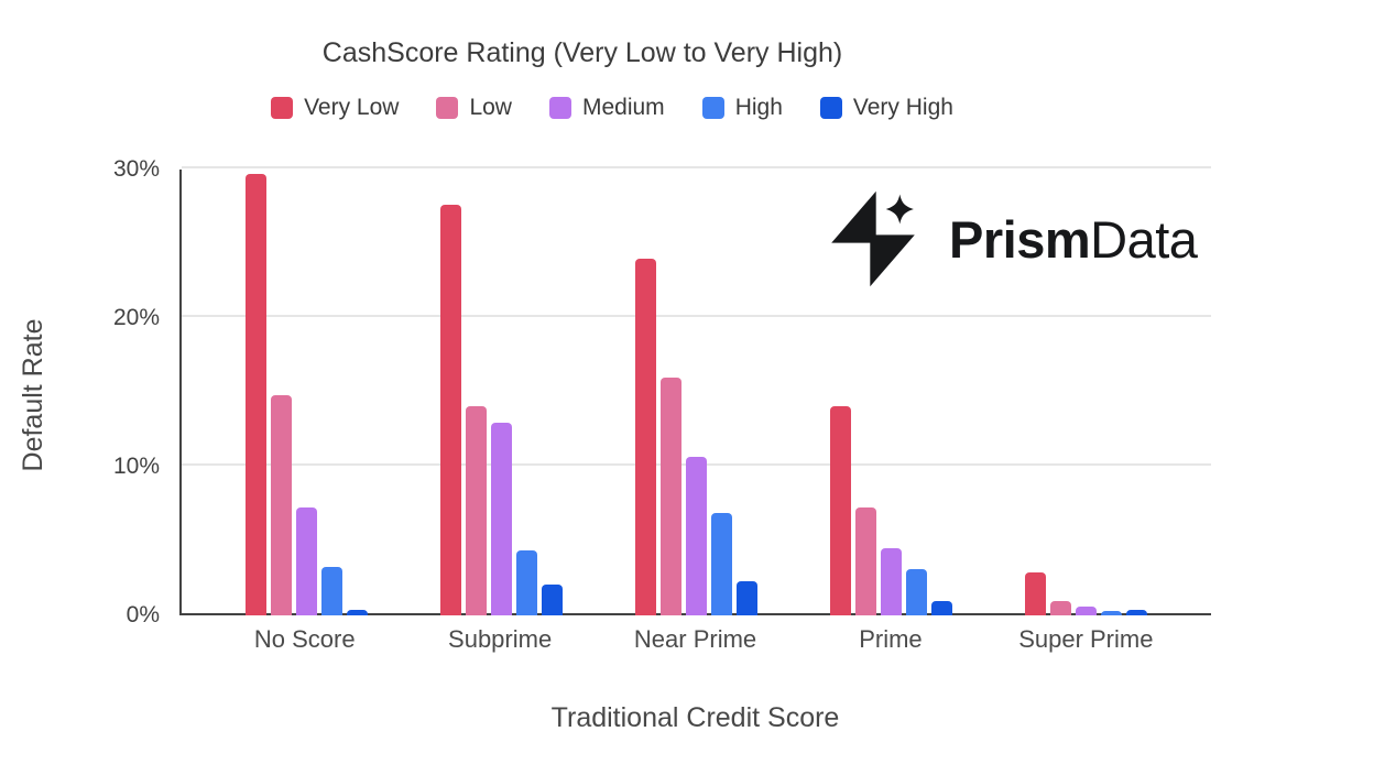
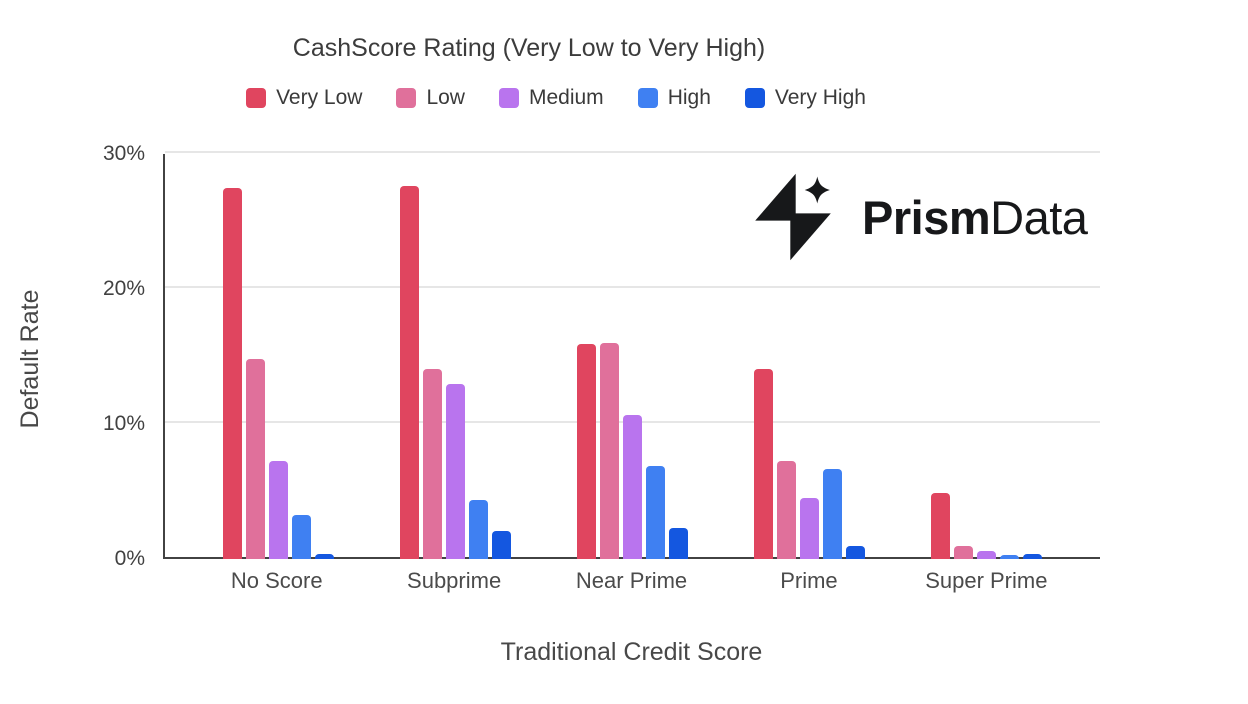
Very Low/No Score: 29.7% -> 27.5%
Very Low/Near Prime: 24.0% -> 15.9%
High/Prime: 3.1% -> 6.7%
Very Low/Super Prime: 2.9% -> 4.9%
